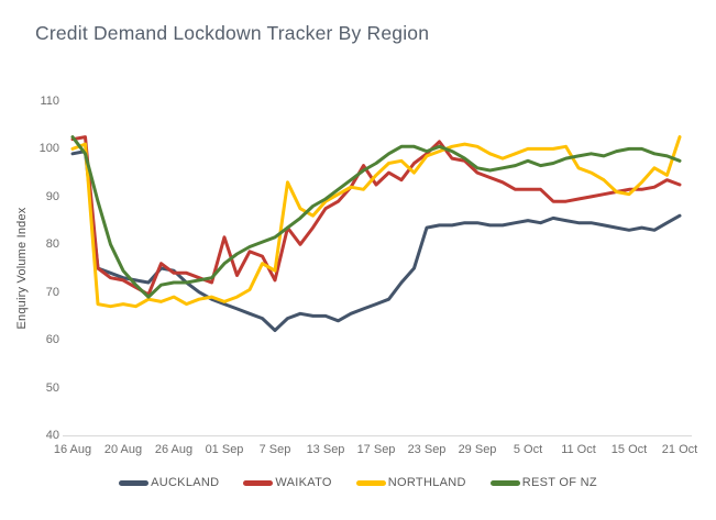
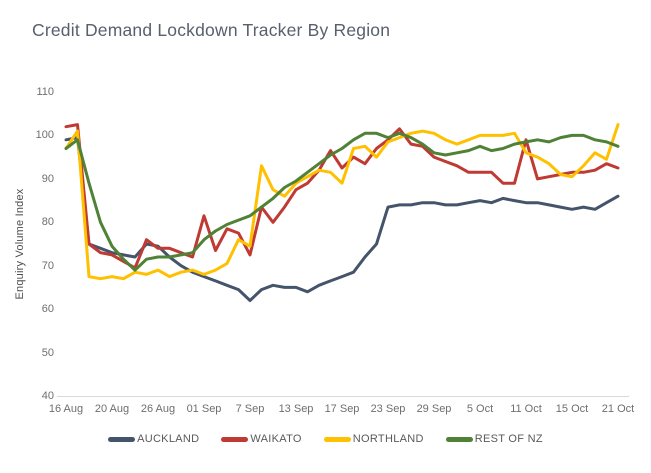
NORTHLAND/16 Aug: 100 -> 97
REST OF NZ/16 Aug: 102 -> 97
NORTHLAND/17 Sep: 94 -> 89
WAIKATO/11 Oct: 90 -> 99
